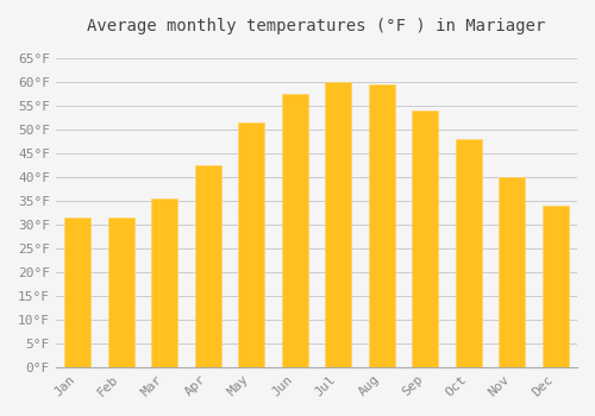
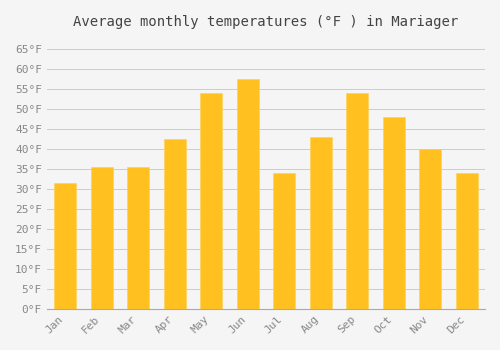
Feb: 31.5°F -> 35.5°F
May: 51.5°F -> 54.0°F
Jul: 60.0°F -> 34.0°F
Aug: 59.5°F -> 43.0°F
